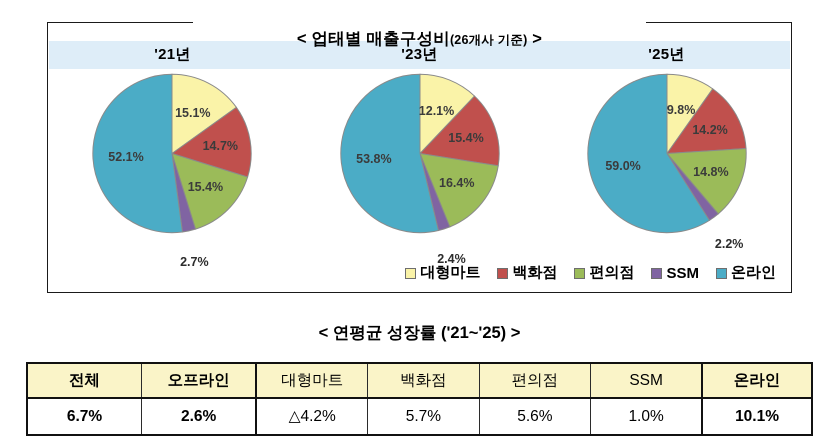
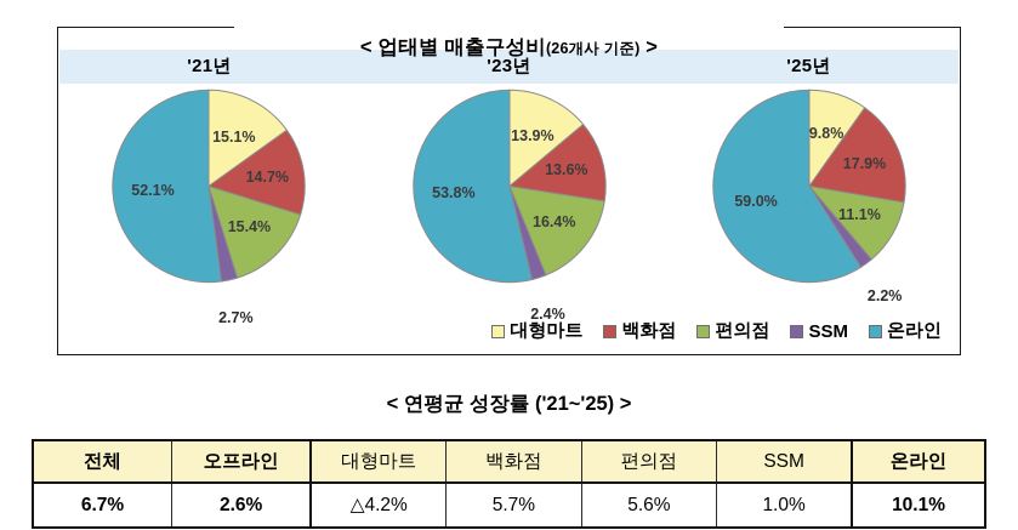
'23년/대형마트: 12.1% -> 13.9%
'23년/백화점: 15.4% -> 13.6%
'25년/백화점: 14.2% -> 17.9%
'25년/편의점: 14.8% -> 11.1%
